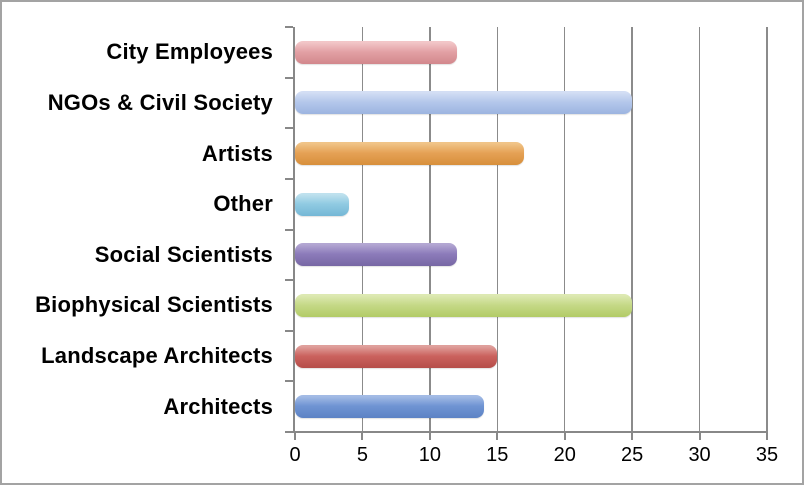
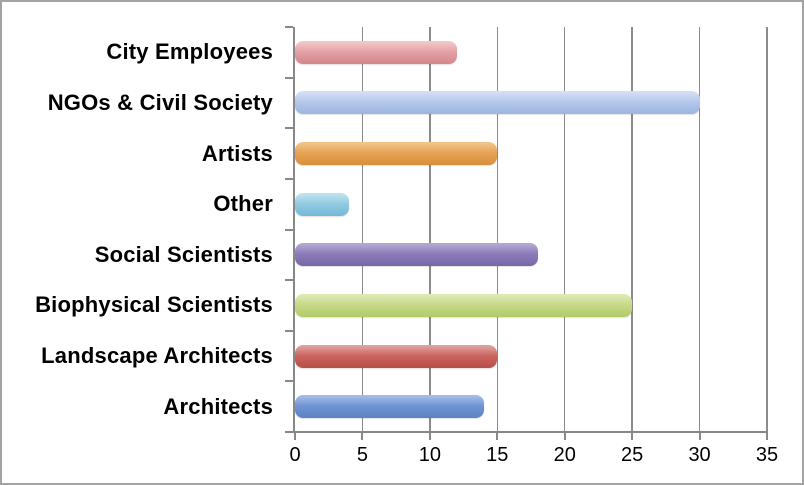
NGOs & Civil Society: 25 -> 30
Artists: 17 -> 15
Social Scientists: 12 -> 18
